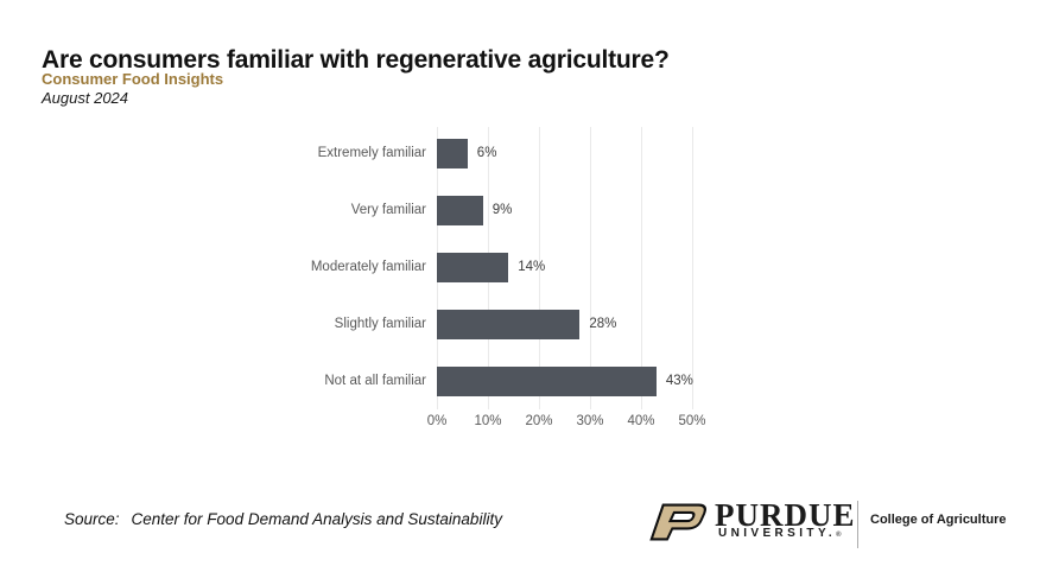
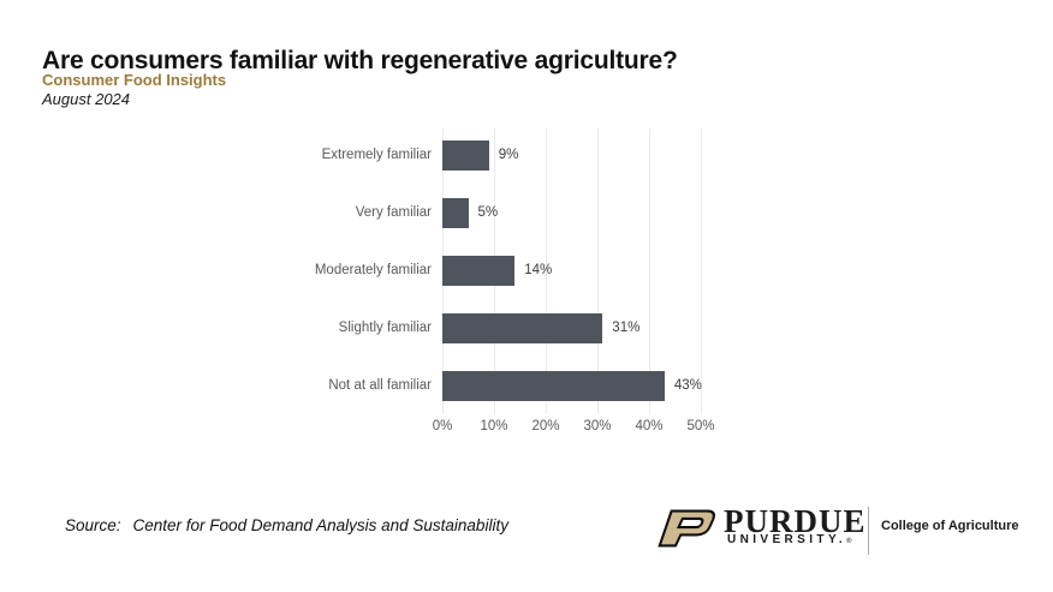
Extremely familiar: 6% -> 9%
Very familiar: 9% -> 5%
Slightly familiar: 28% -> 31%
